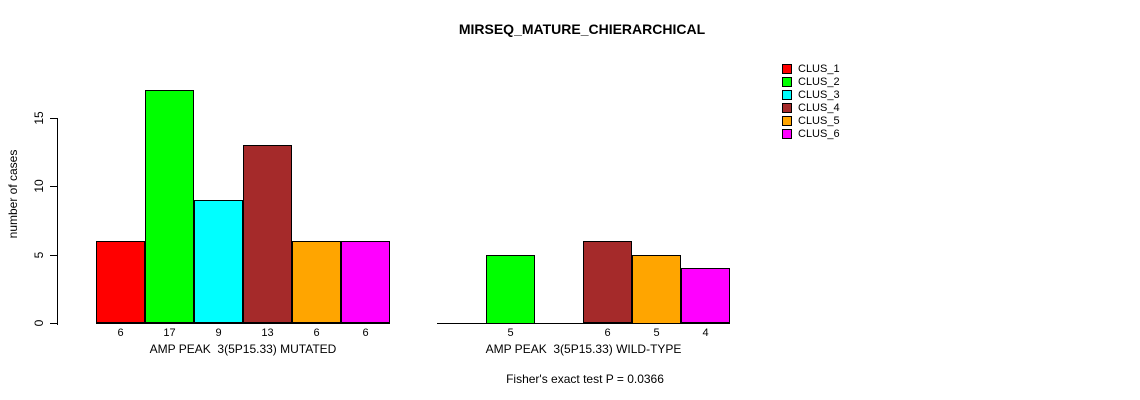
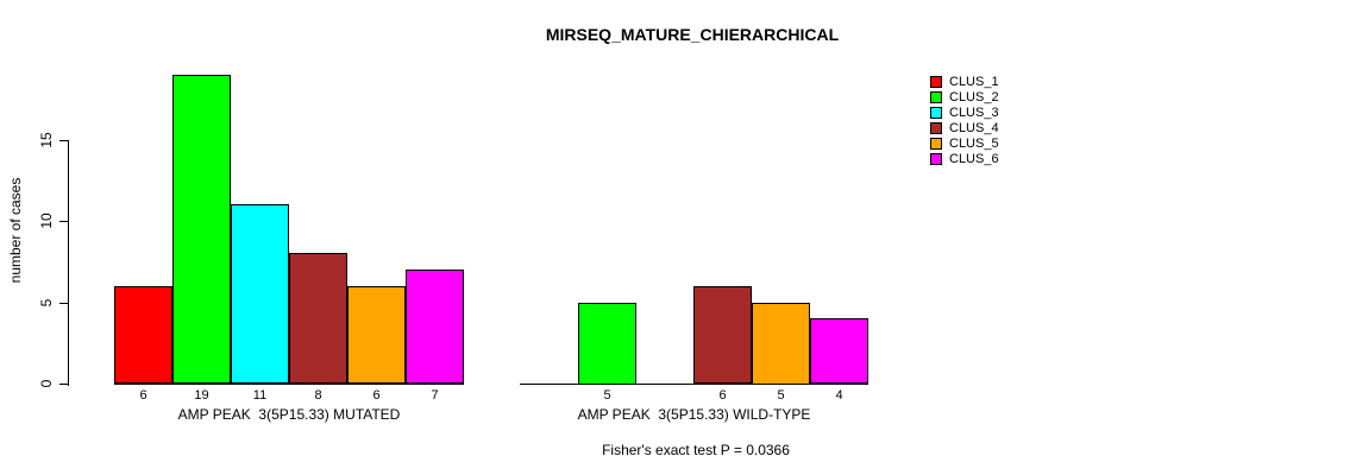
CLUS_2/AMP PEAK 3(5P15.33) MUTATED: 17 -> 19
CLUS_3/AMP PEAK 3(5P15.33) MUTATED: 9 -> 11
CLUS_4/AMP PEAK 3(5P15.33) MUTATED: 13 -> 8
CLUS_6/AMP PEAK 3(5P15.33) MUTATED: 6 -> 7
